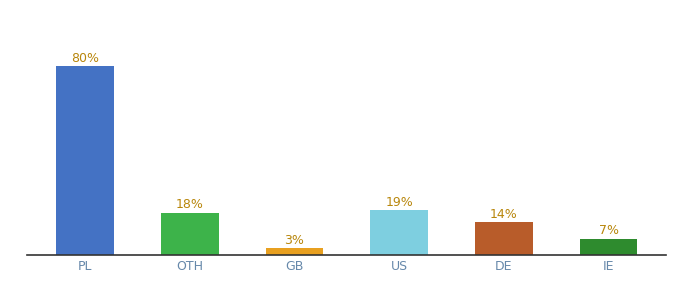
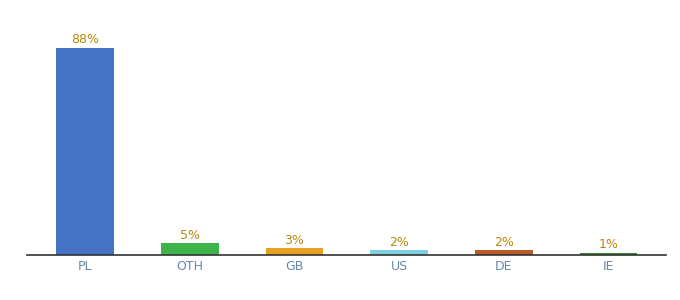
PL: 80% -> 88%
OTH: 18% -> 5%
US: 19% -> 2%
DE: 14% -> 2%
IE: 7% -> 1%
